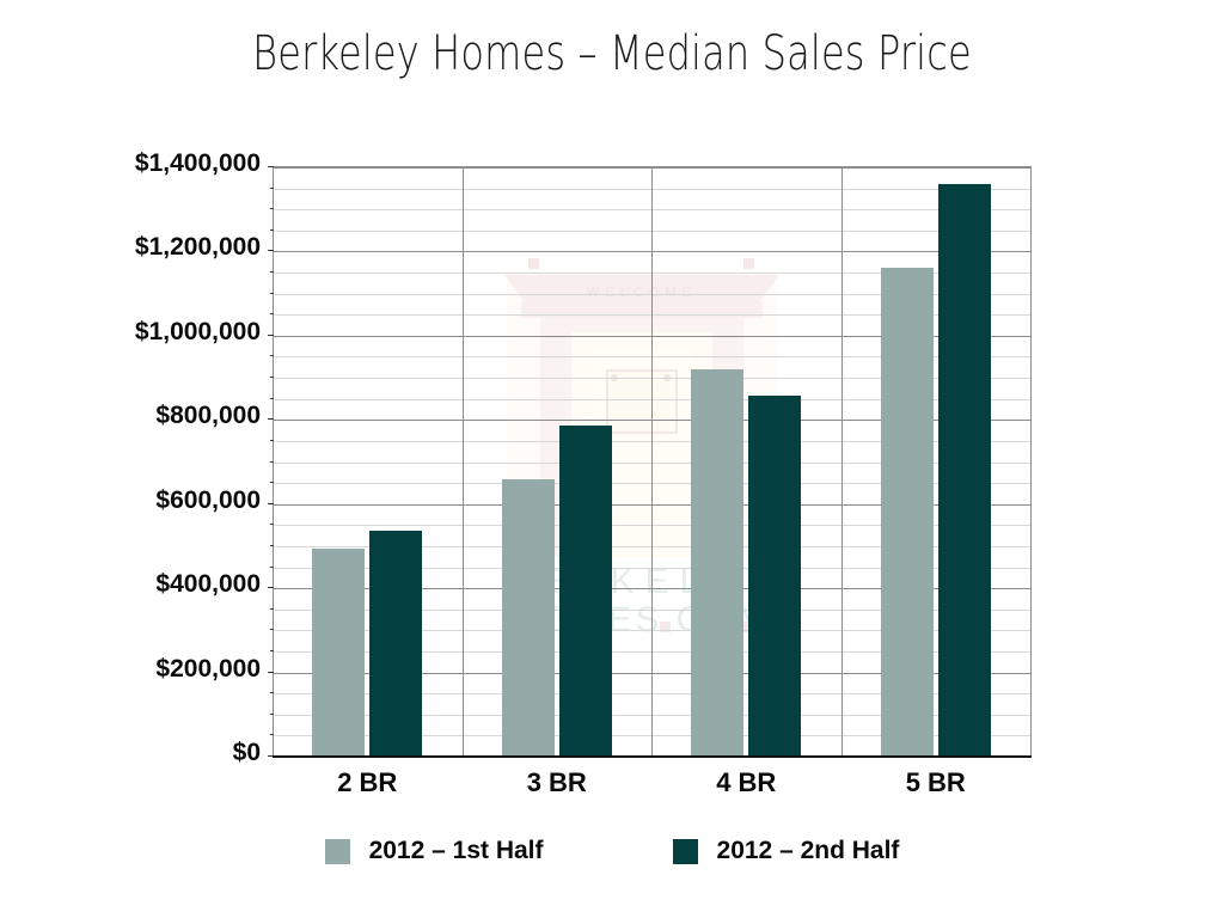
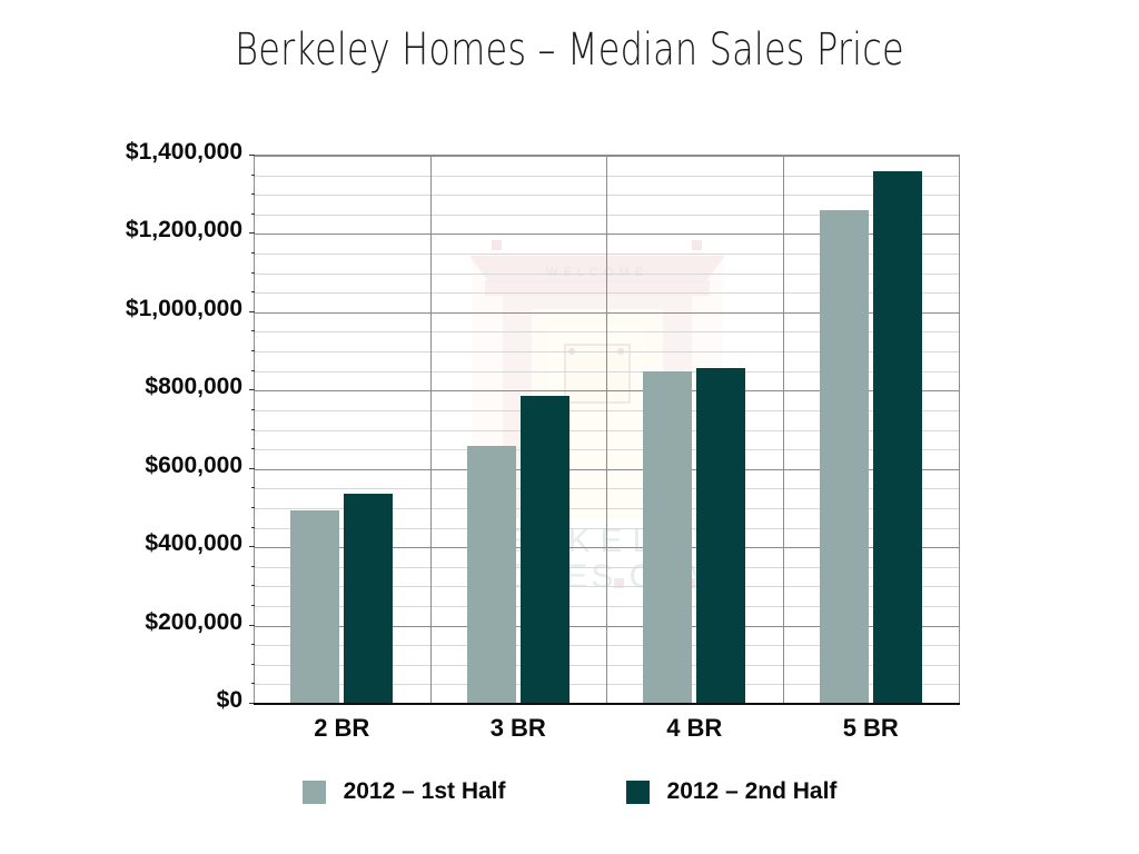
2012 – 1st Half/4 BR: $920000 -> $850000
2012 – 1st Half/5 BR: $1160000 -> $1260000
